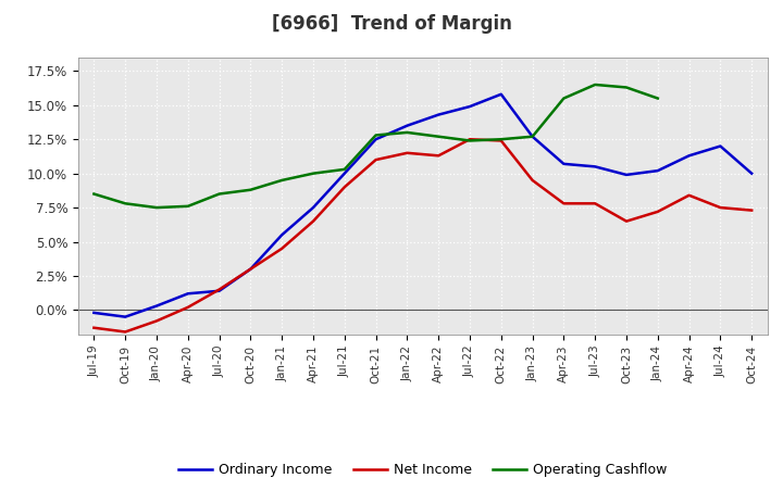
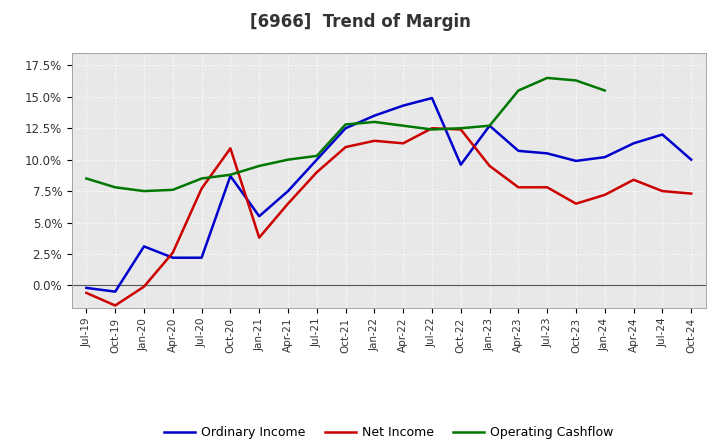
Net Income/Jul-19: -1.3% -> -0.6%
Ordinary Income/Jan-20: 0.3% -> 3.1%
Net Income/Jan-20: -0.8% -> -0.1%
Ordinary Income/Apr-20: 1.2% -> 2.2%
Net Income/Apr-20: 0.2% -> 2.6%
Ordinary Income/Jul-20: 1.4% -> 2.2%
Net Income/Jul-20: 1.5% -> 7.7%
Ordinary Income/Oct-20: 3.0% -> 8.7%
Net Income/Oct-20: 3.0% -> 10.9%
Net Income/Jan-21: 4.5% -> 3.8%
Ordinary Income/Oct-22: 15.8% -> 9.6%
